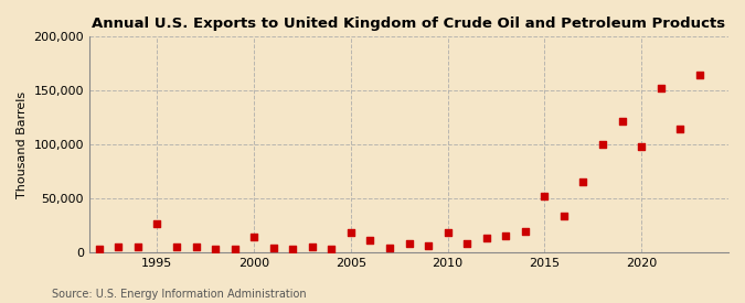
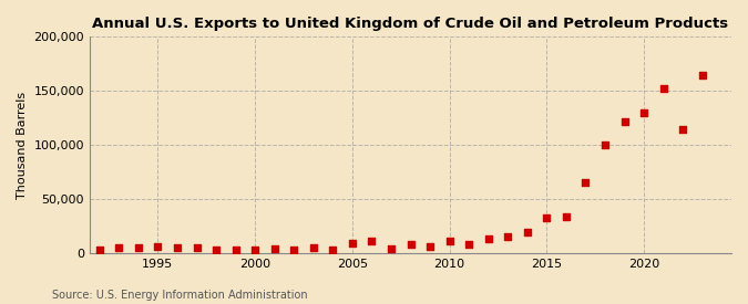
1995: 26,000 -> 6,000
2000: 14,000 -> 2,000
2005: 18,000 -> 9,000
2010: 18,000 -> 11,000
2015: 52,000 -> 32,000
2020: 98,000 -> 130,000
